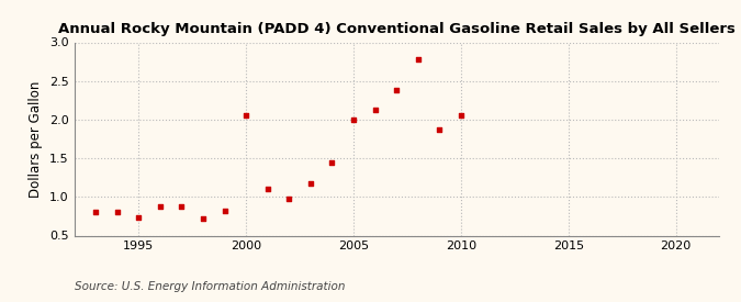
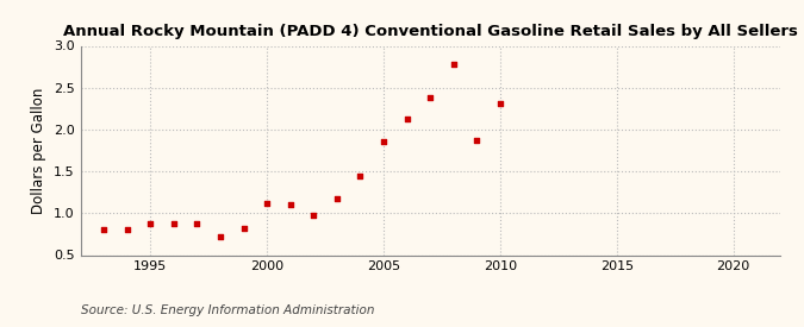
1995: 0.74 -> 0.88
2000: 2.06 -> 1.12
2005: 2.00 -> 1.86
2010: 2.06 -> 2.31
